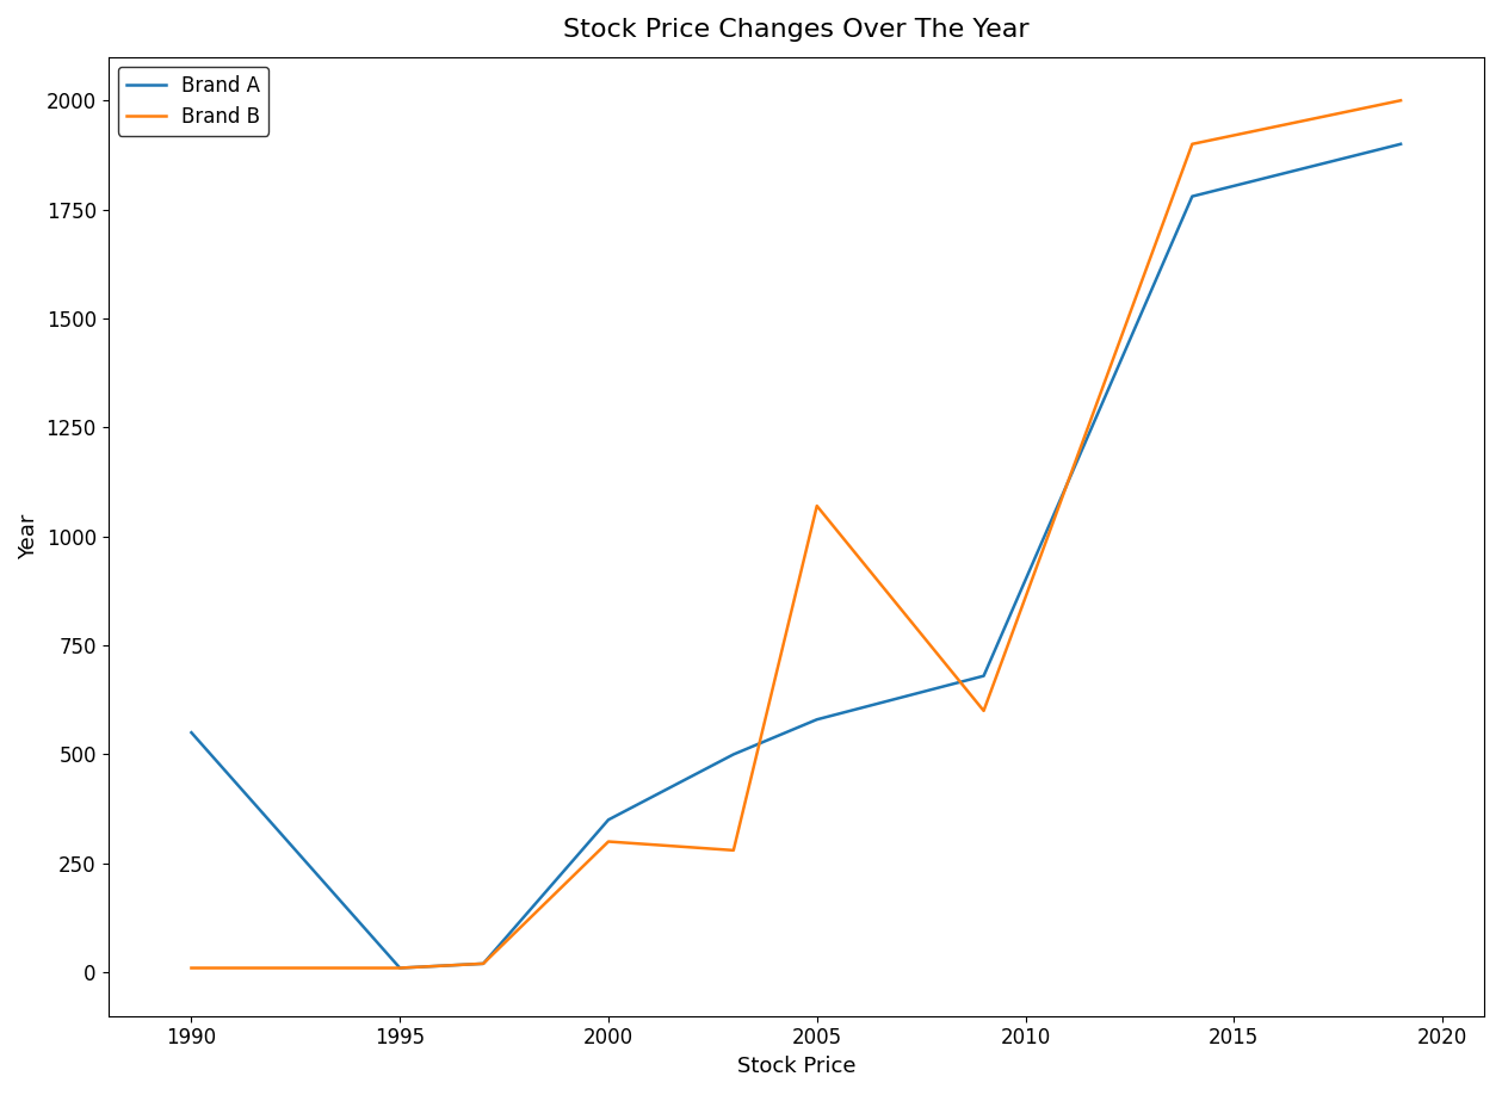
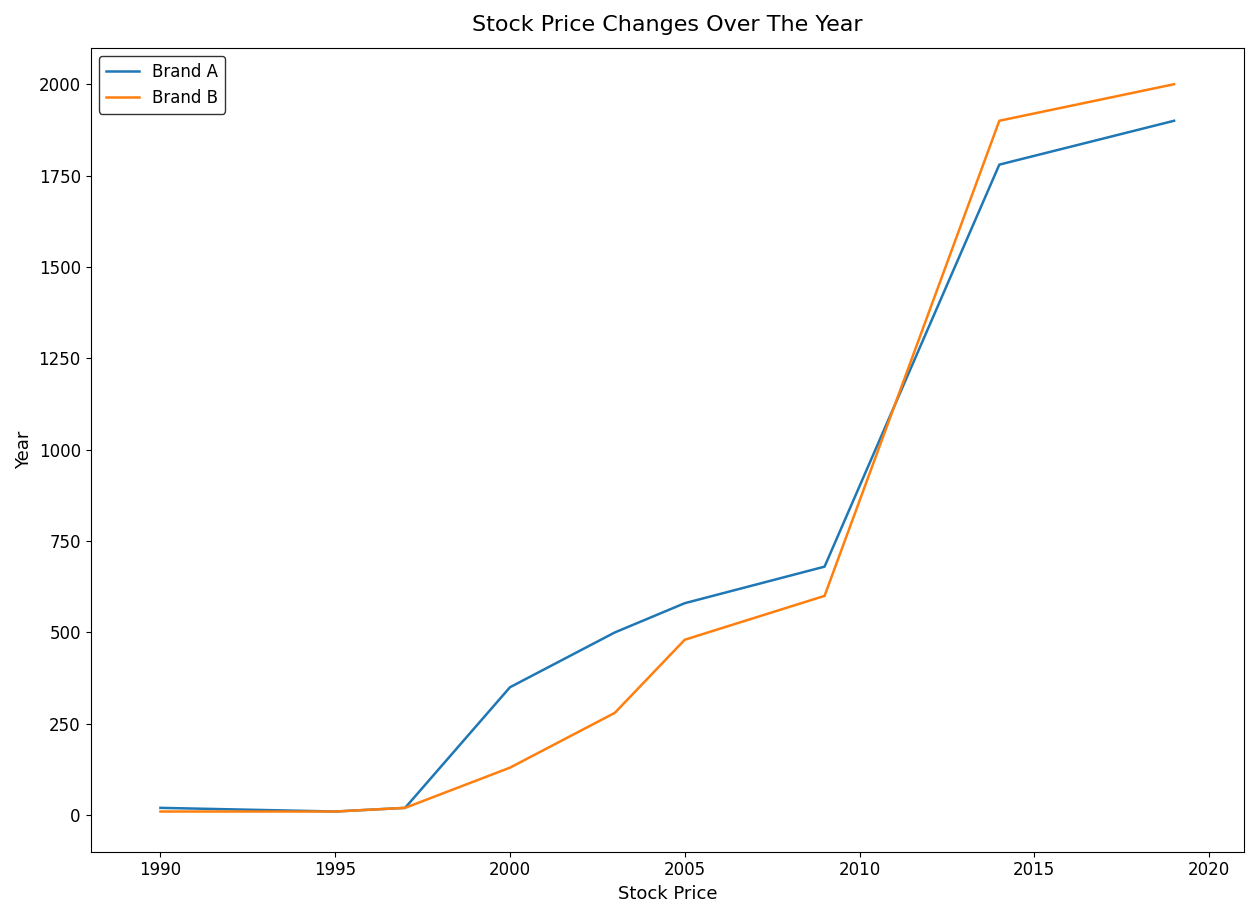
Brand A/1990: 550 -> 20
Brand B/2000: 300 -> 130
Brand B/2005: 1070 -> 480
